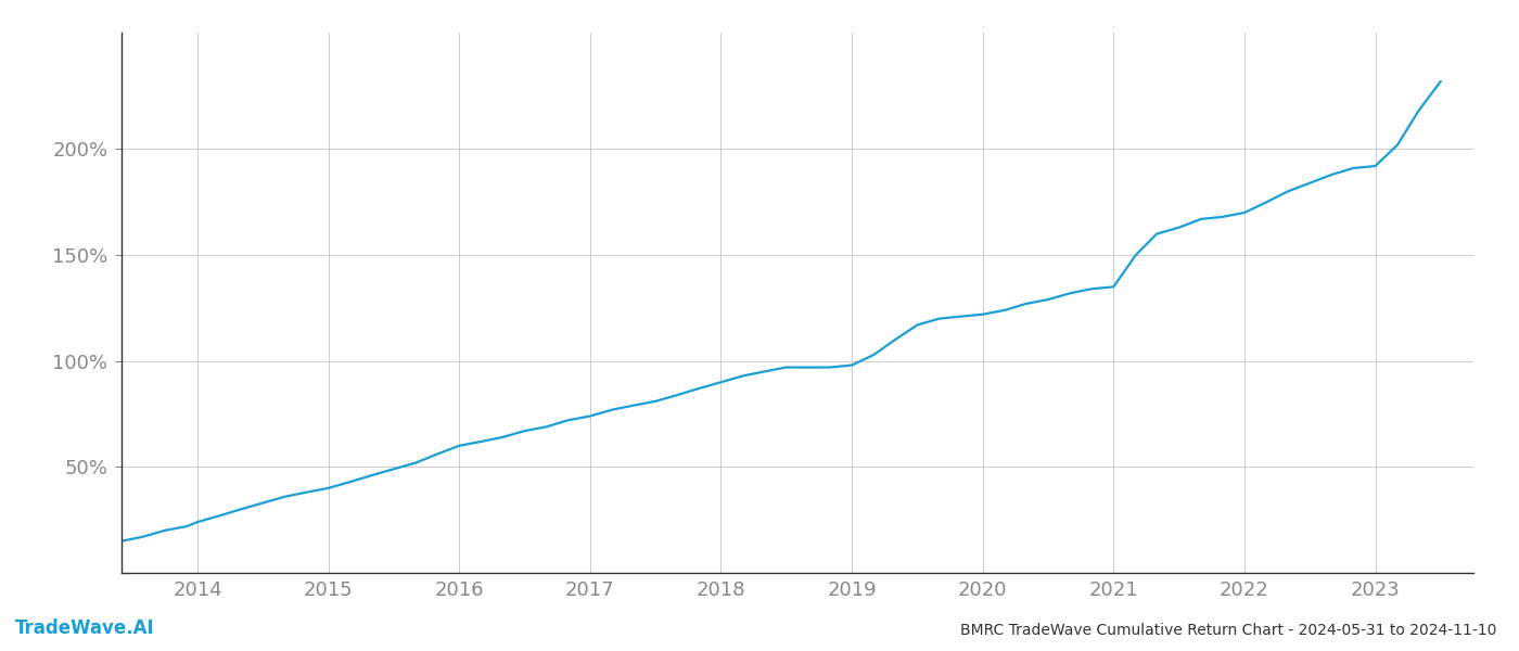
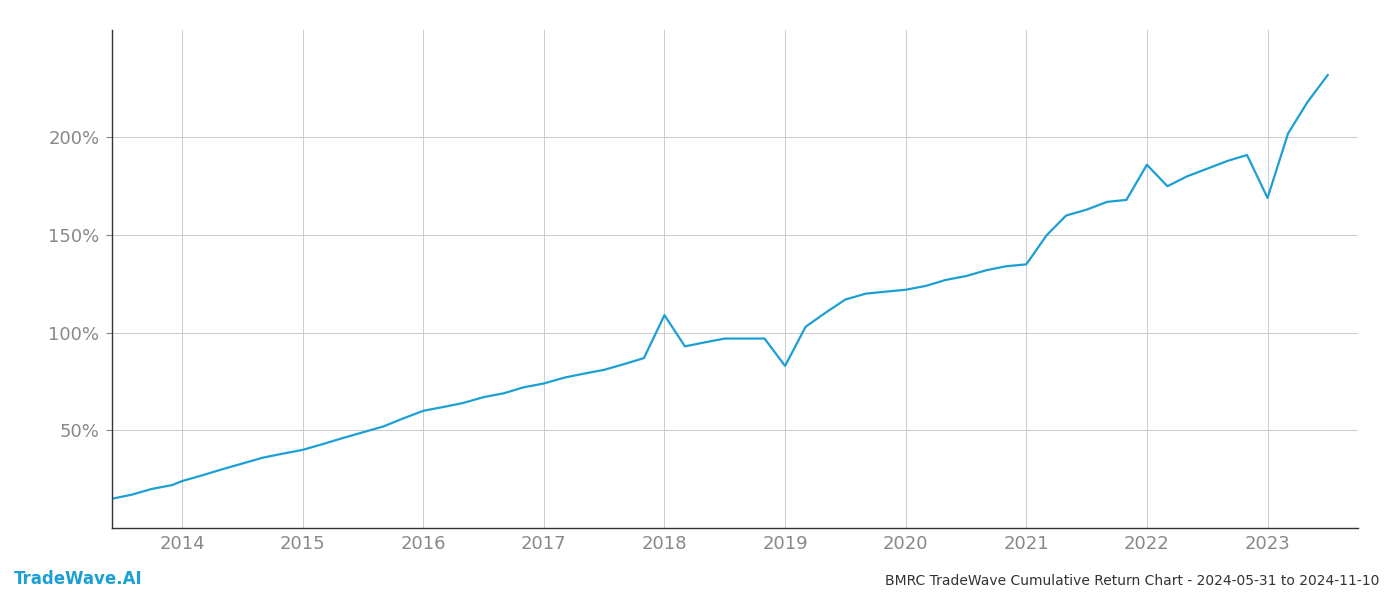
2018: 90% -> 109%
2019: 98% -> 83%
2022: 170% -> 186%
2023: 192% -> 169%
